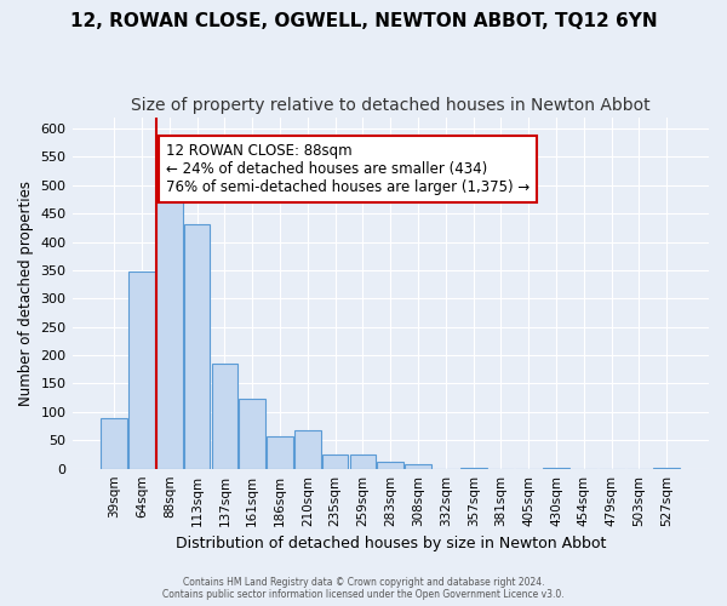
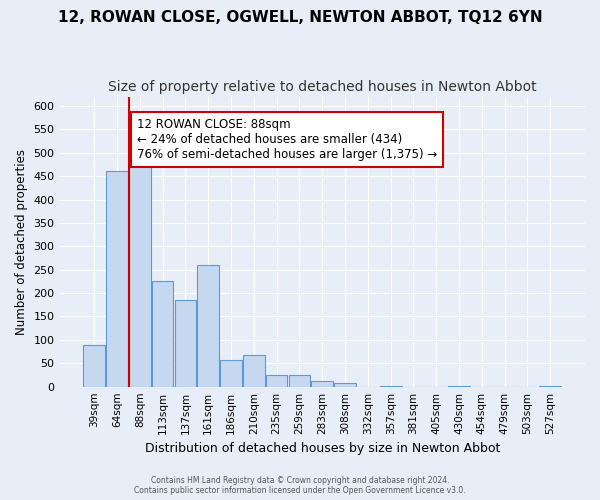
64sqm: 348 -> 460
113sqm: 430 -> 225
161sqm: 123 -> 260
